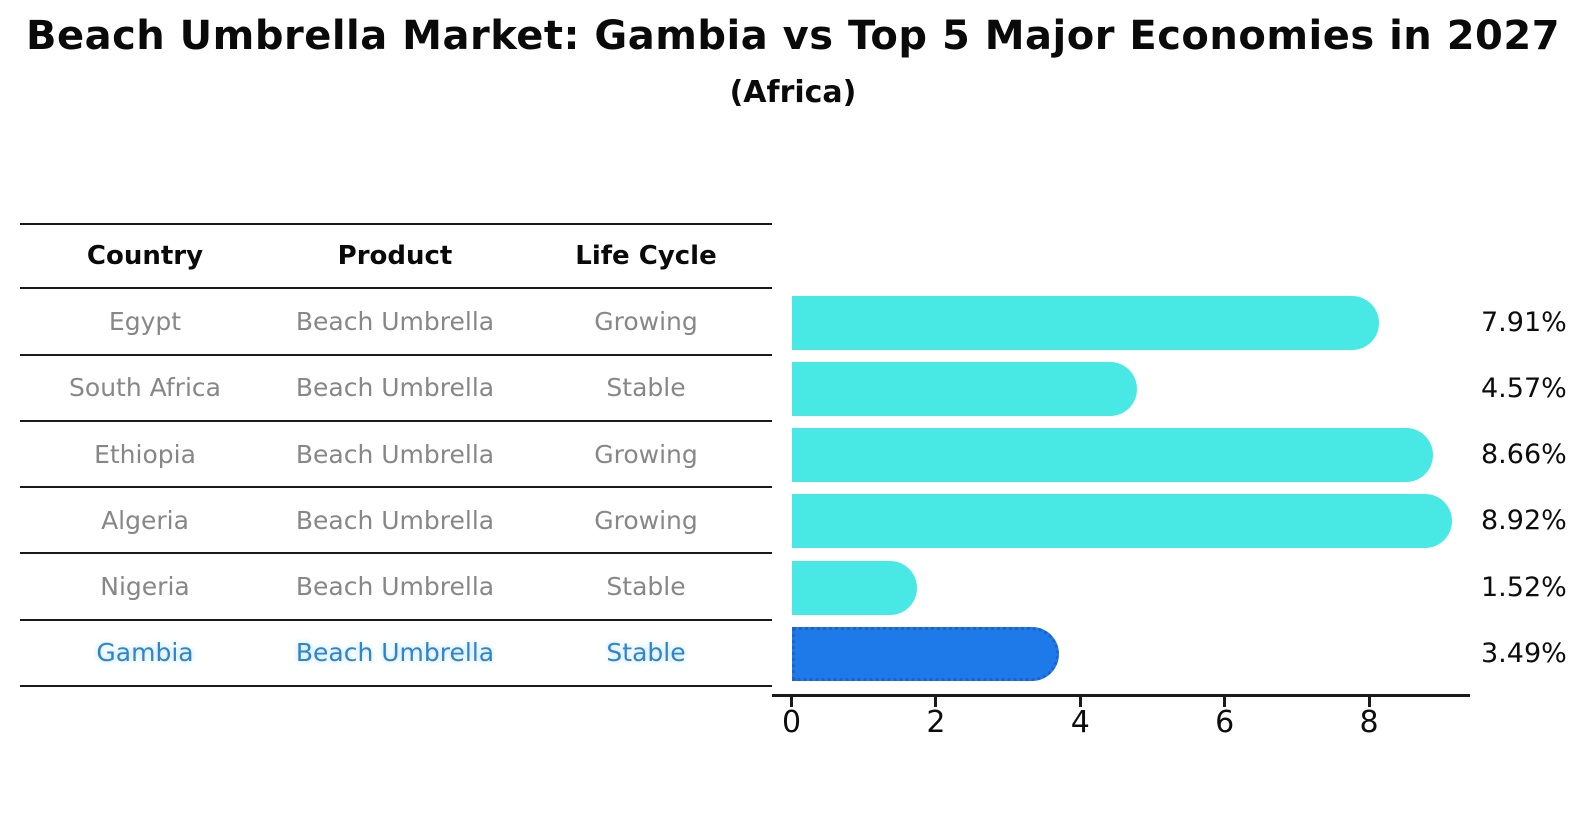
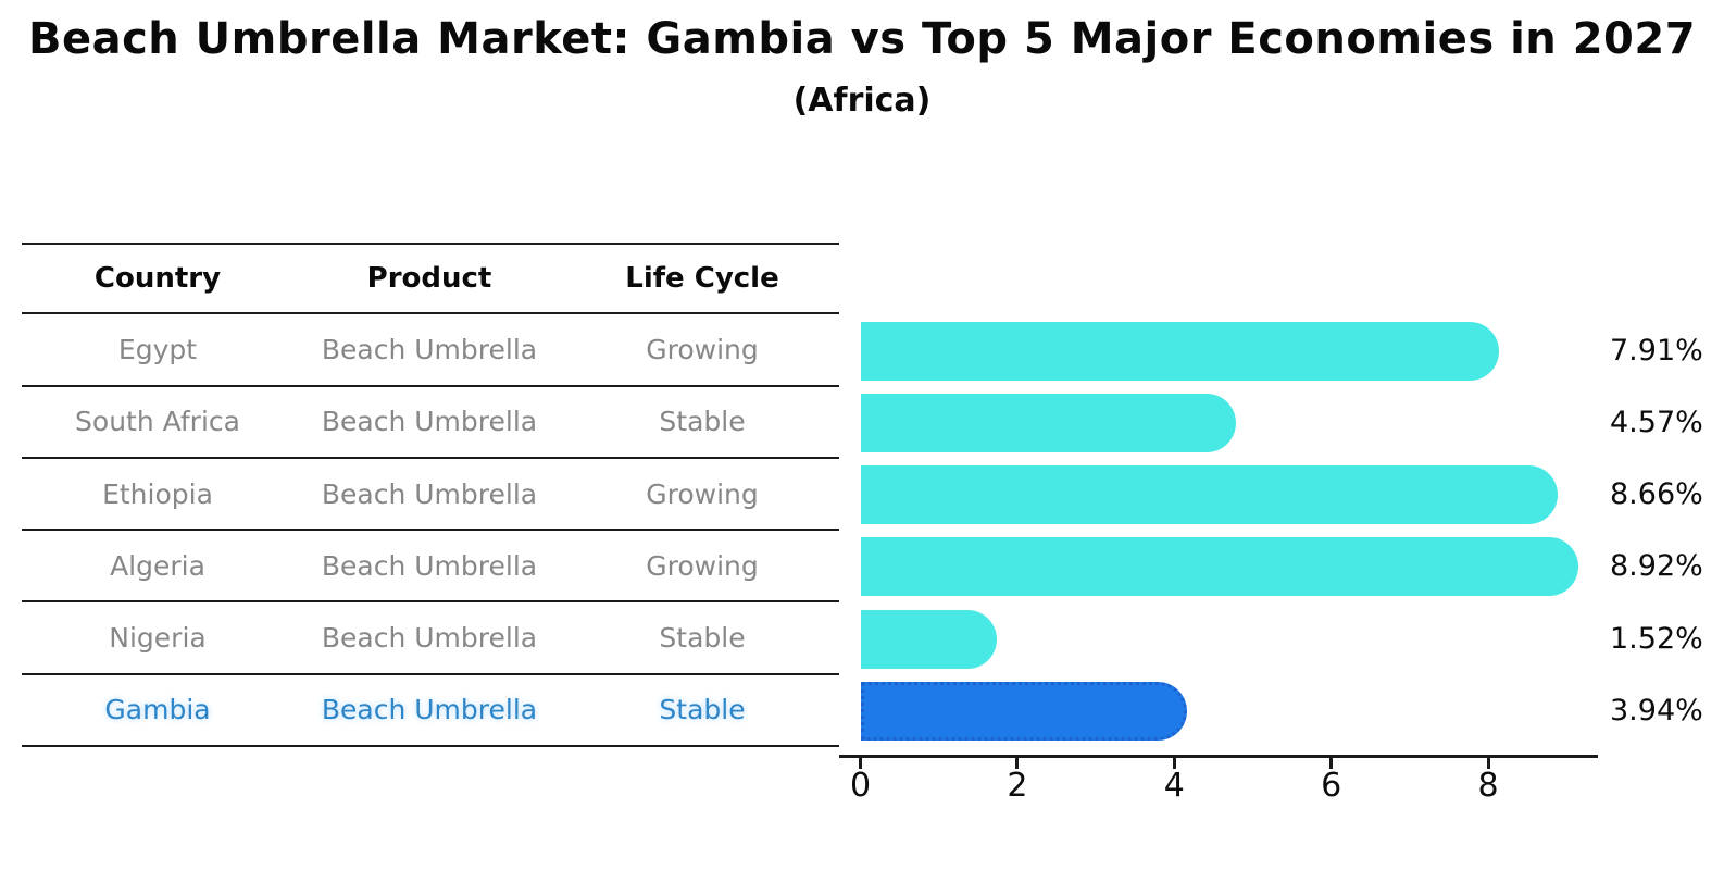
Gambia: 3.49% -> 3.94%
